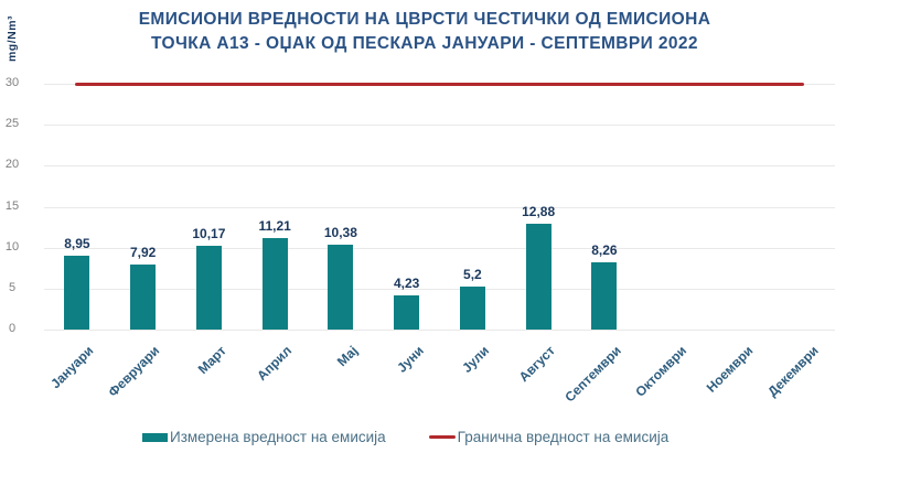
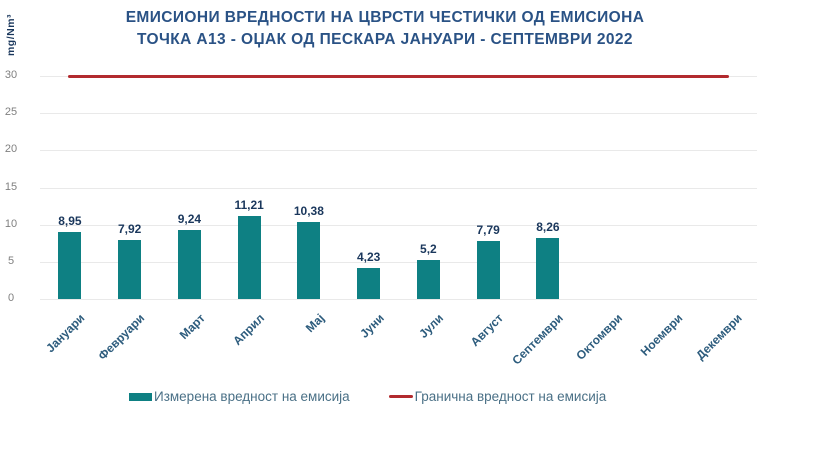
Март: 10,17 -> 9,24
Август: 12,88 -> 7,79
